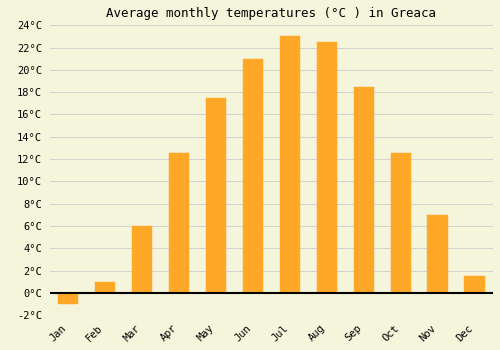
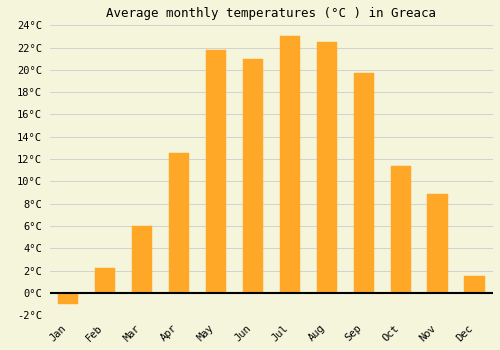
Feb: 1.0°C -> 2.2°C
May: 17.5°C -> 21.8°C
Sep: 18.5°C -> 19.7°C
Oct: 12.5°C -> 11.4°C
Nov: 7.0°C -> 8.9°C
